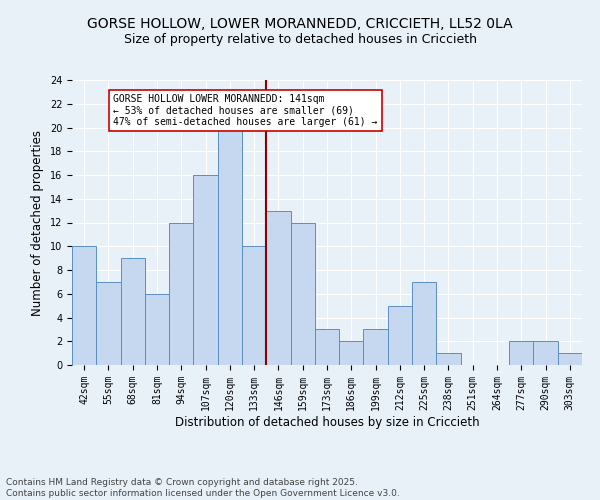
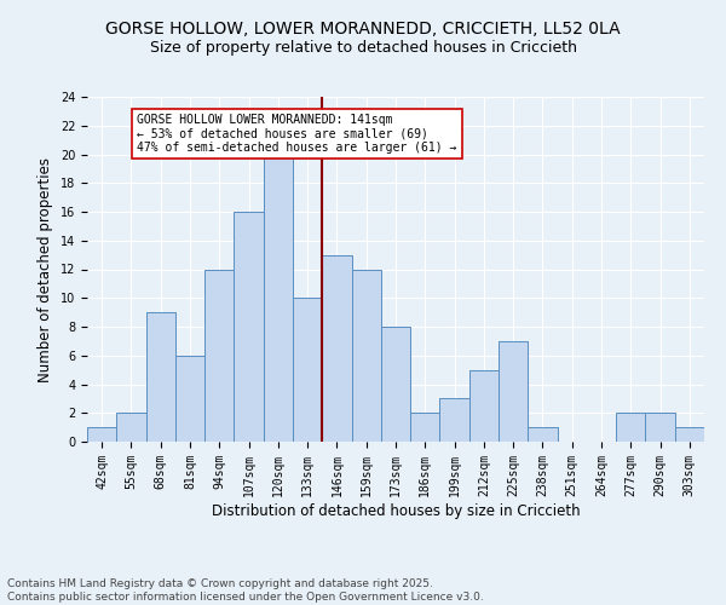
42sqm: 10 -> 1
55sqm: 7 -> 2
173sqm: 3 -> 8
